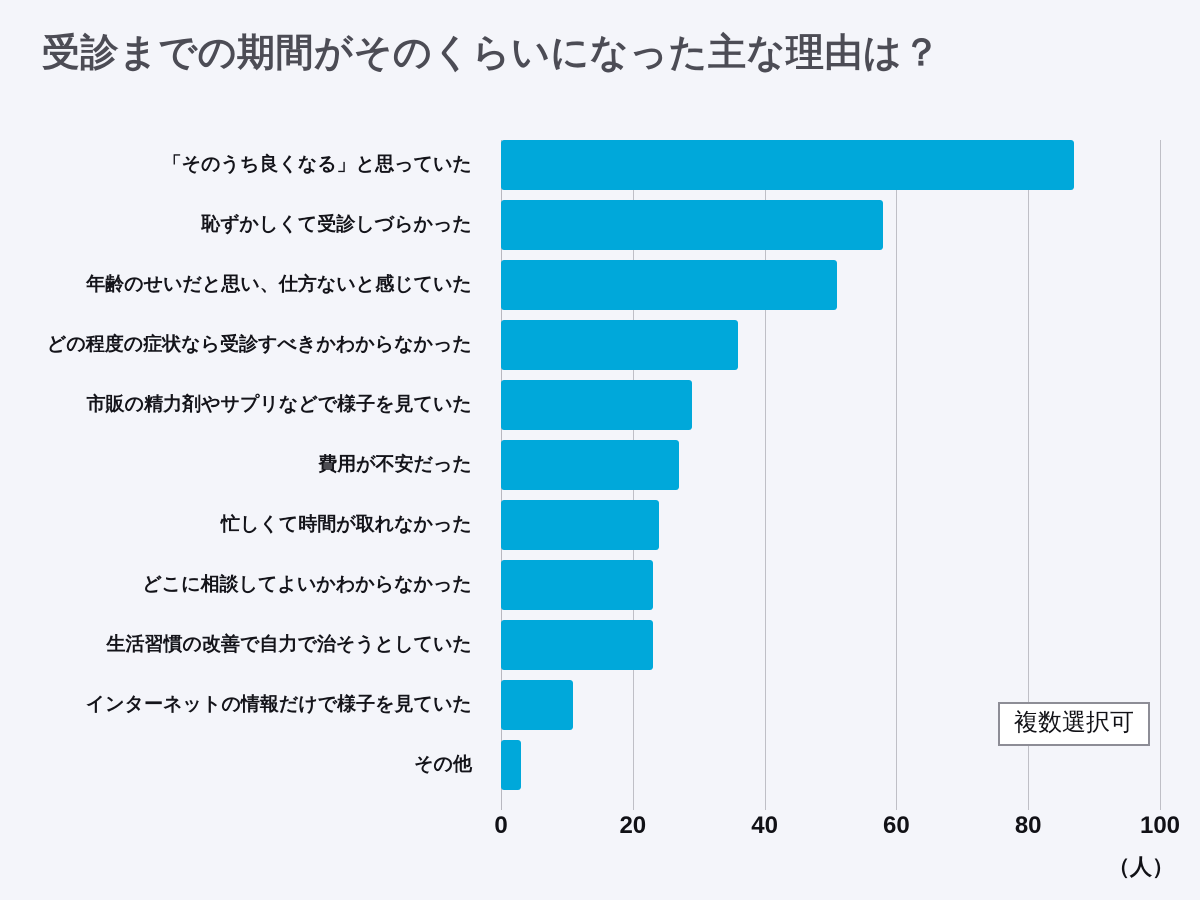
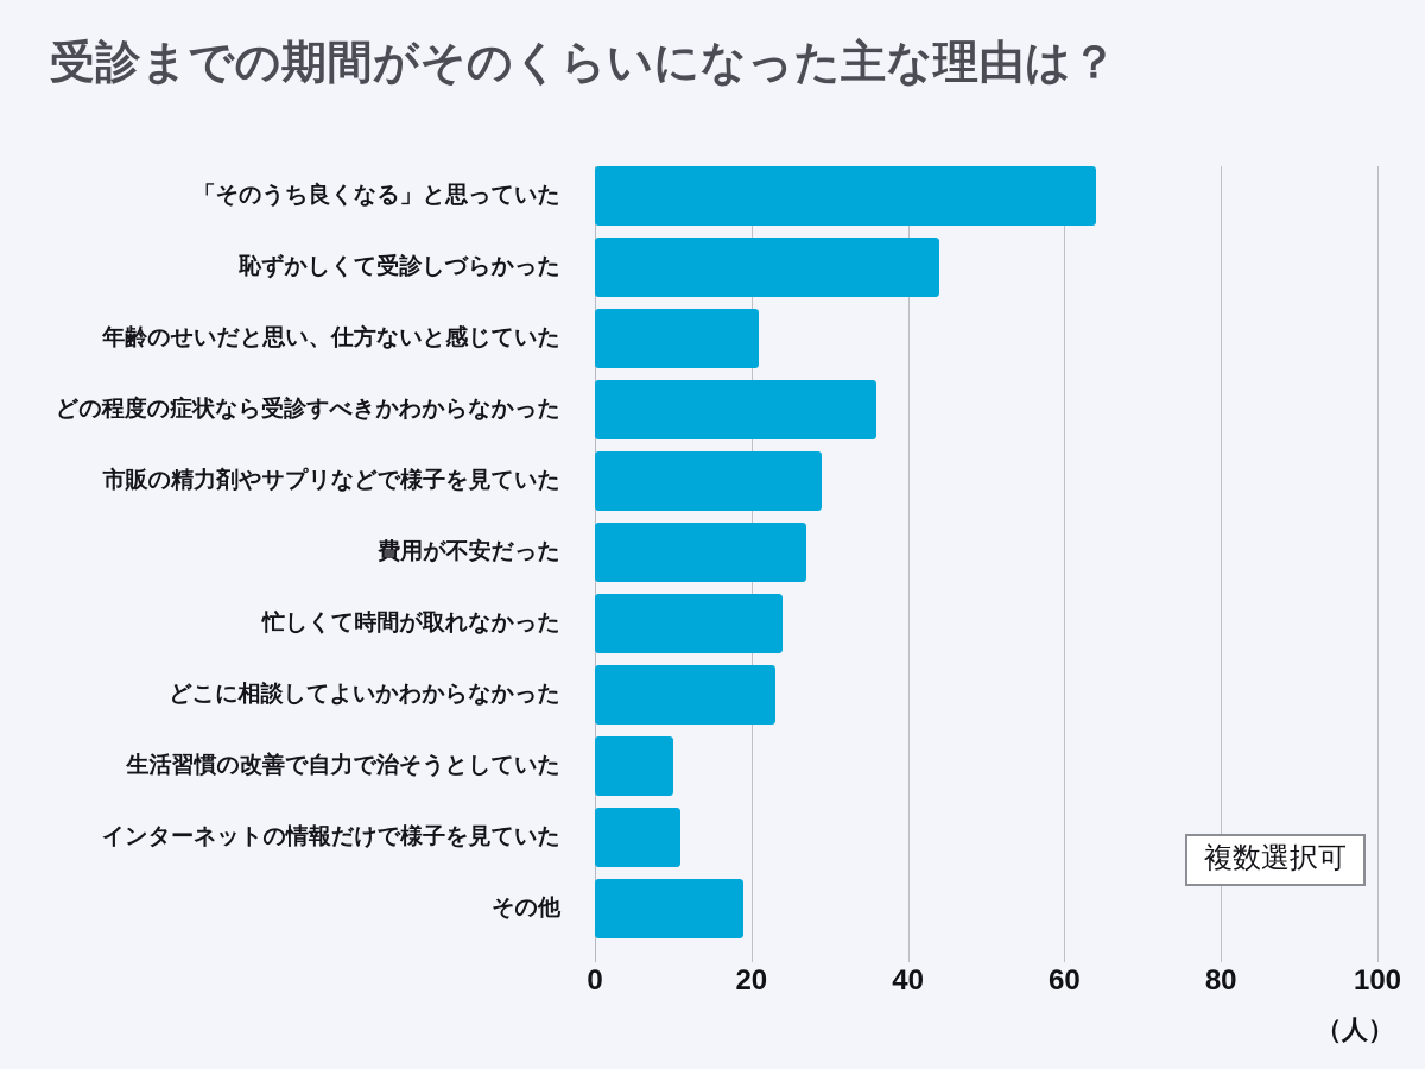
「そのうち良くなる」と思っていた: 87 -> 64
恥ずかしくて受診しづらかった: 58 -> 44
年齢のせいだと思い、仕方ないと感じていた: 51 -> 21
生活習慣の改善で自力で治そうとしていた: 23 -> 10
その他: 3 -> 19
